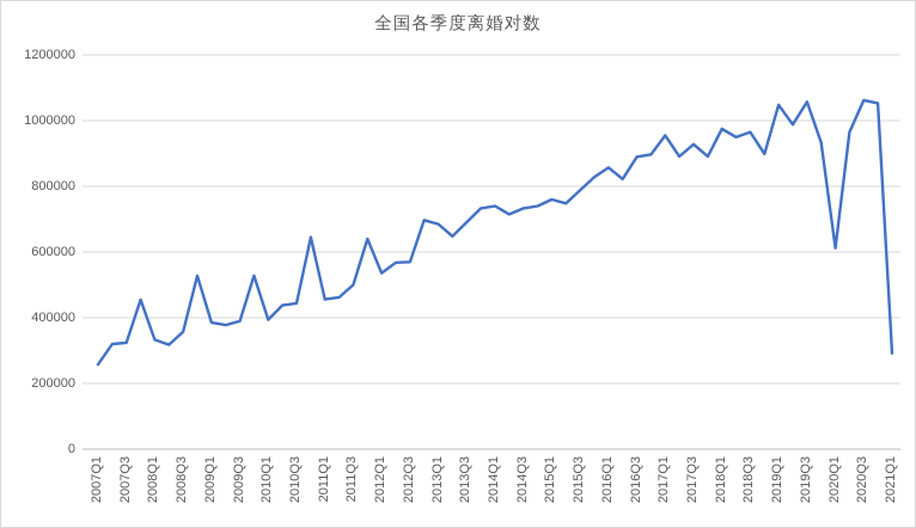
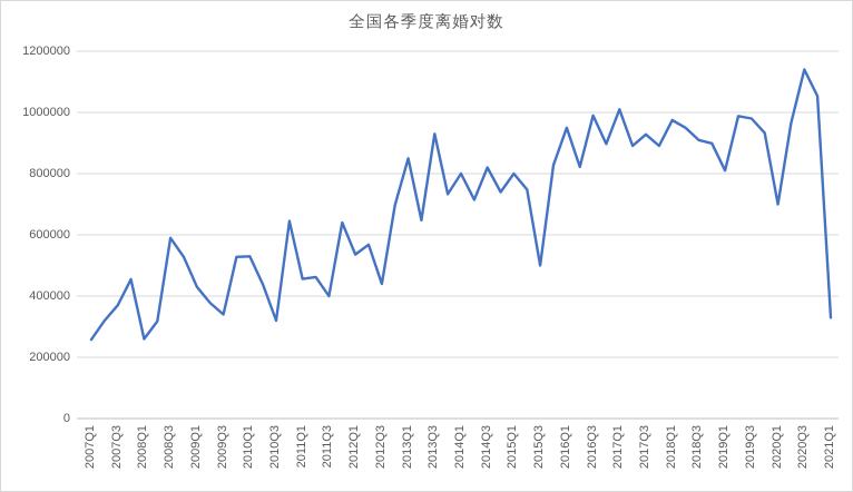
2007Q3: 320000 -> 370000
2008Q1: 330000 -> 260000
2008Q3: 360000 -> 590000
2009Q1: 380000 -> 430000
2009Q3: 390000 -> 340000
2010Q1: 390000 -> 530000
2010Q3: 440000 -> 320000
2011Q3: 500000 -> 400000
2012Q3: 570000 -> 440000
2013Q1: 680000 -> 850000
2013Q3: 690000 -> 930000
2014Q1: 740000 -> 800000
2014Q3: 730000 -> 820000
2015Q1: 760000 -> 800000
2015Q3: 790000 -> 500000
2016Q1: 860000 -> 950000
2016Q3: 890000 -> 990000
2017Q1: 960000 -> 1010000
2018Q3: 960000 -> 910000
2019Q1: 1050000 -> 810000
2019Q3: 1060000 -> 980000
2020Q1: 610000 -> 700000
2020Q3: 1060000 -> 1140000
2021Q1: 290000 -> 330000
